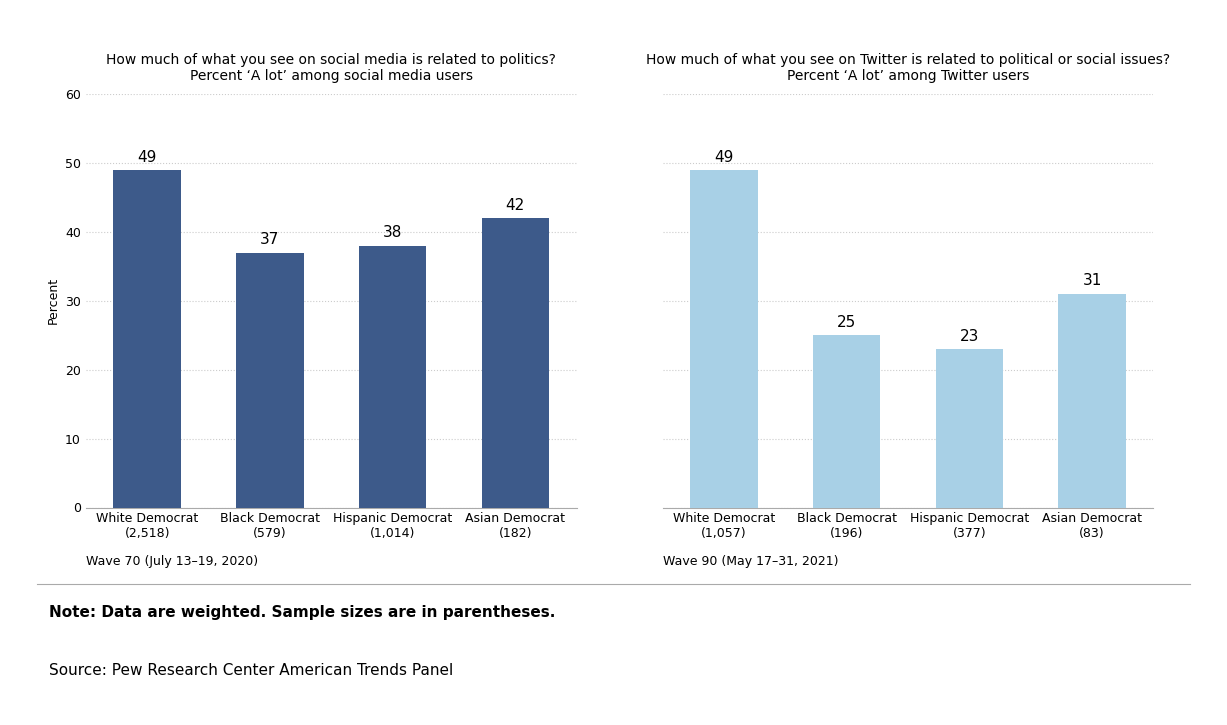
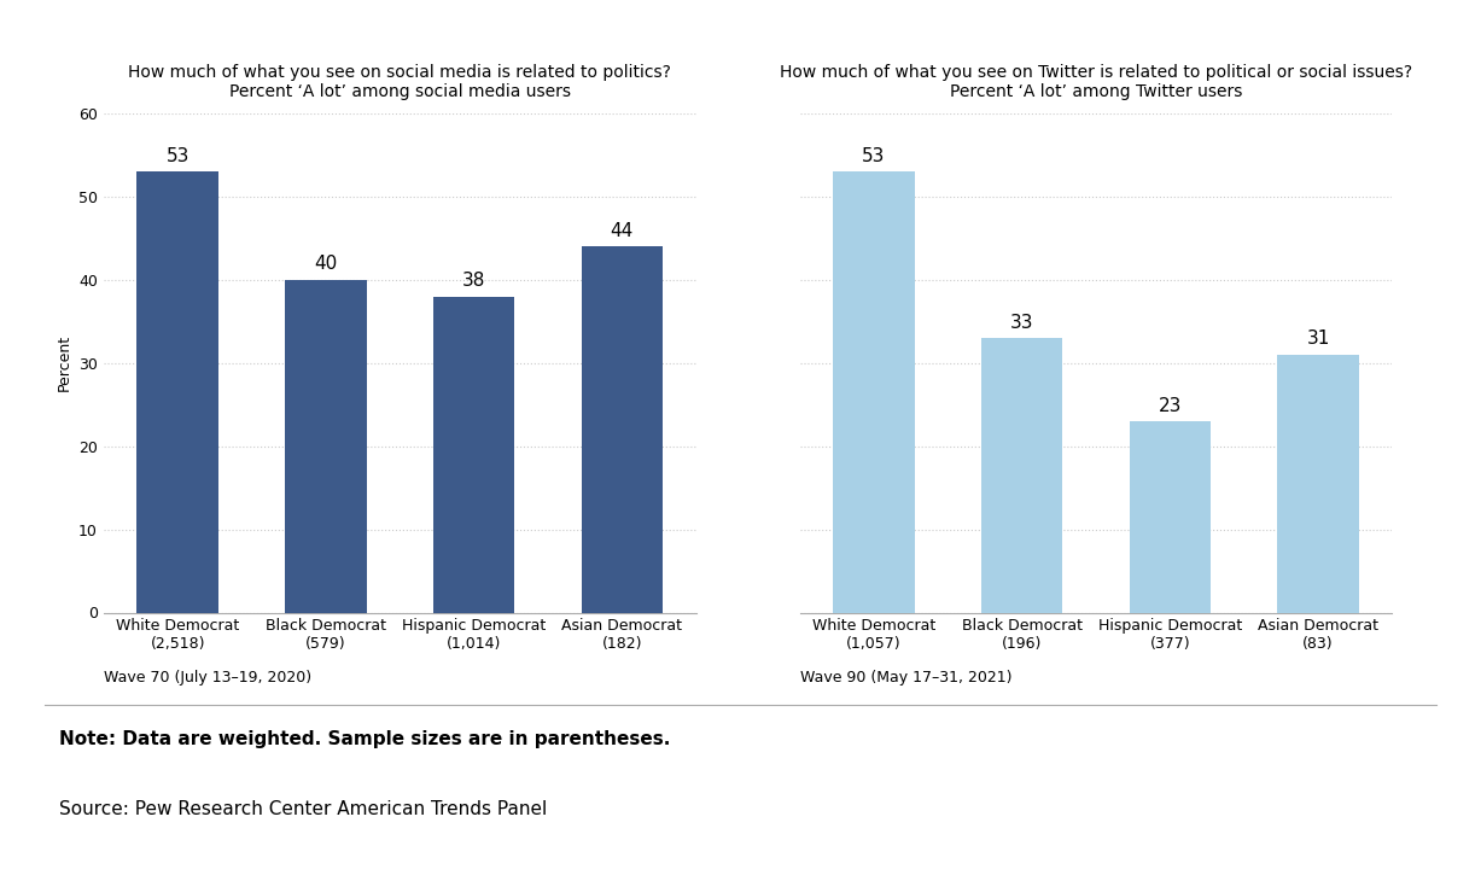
White Democrat (2,518): 49 -> 53
Black Democrat (579): 37 -> 40
Asian Democrat (182): 42 -> 44
White Democrat (1,057): 49 -> 53
Black Democrat (196): 25 -> 33
